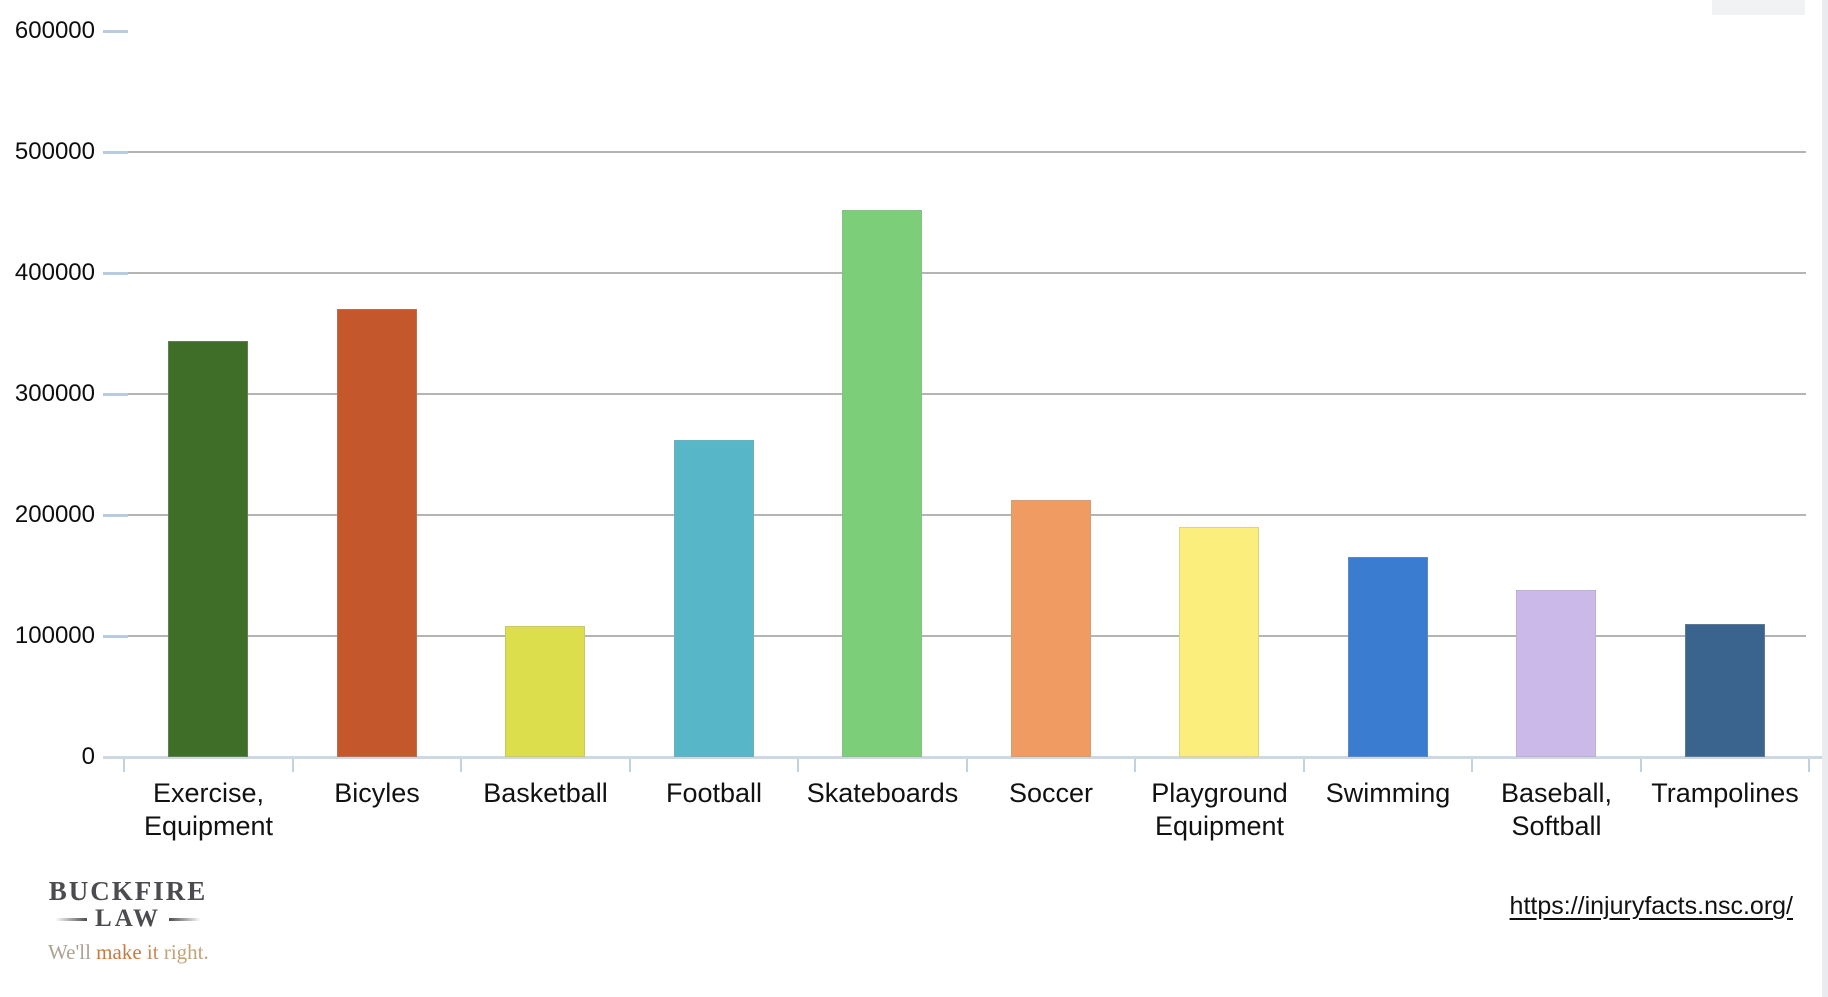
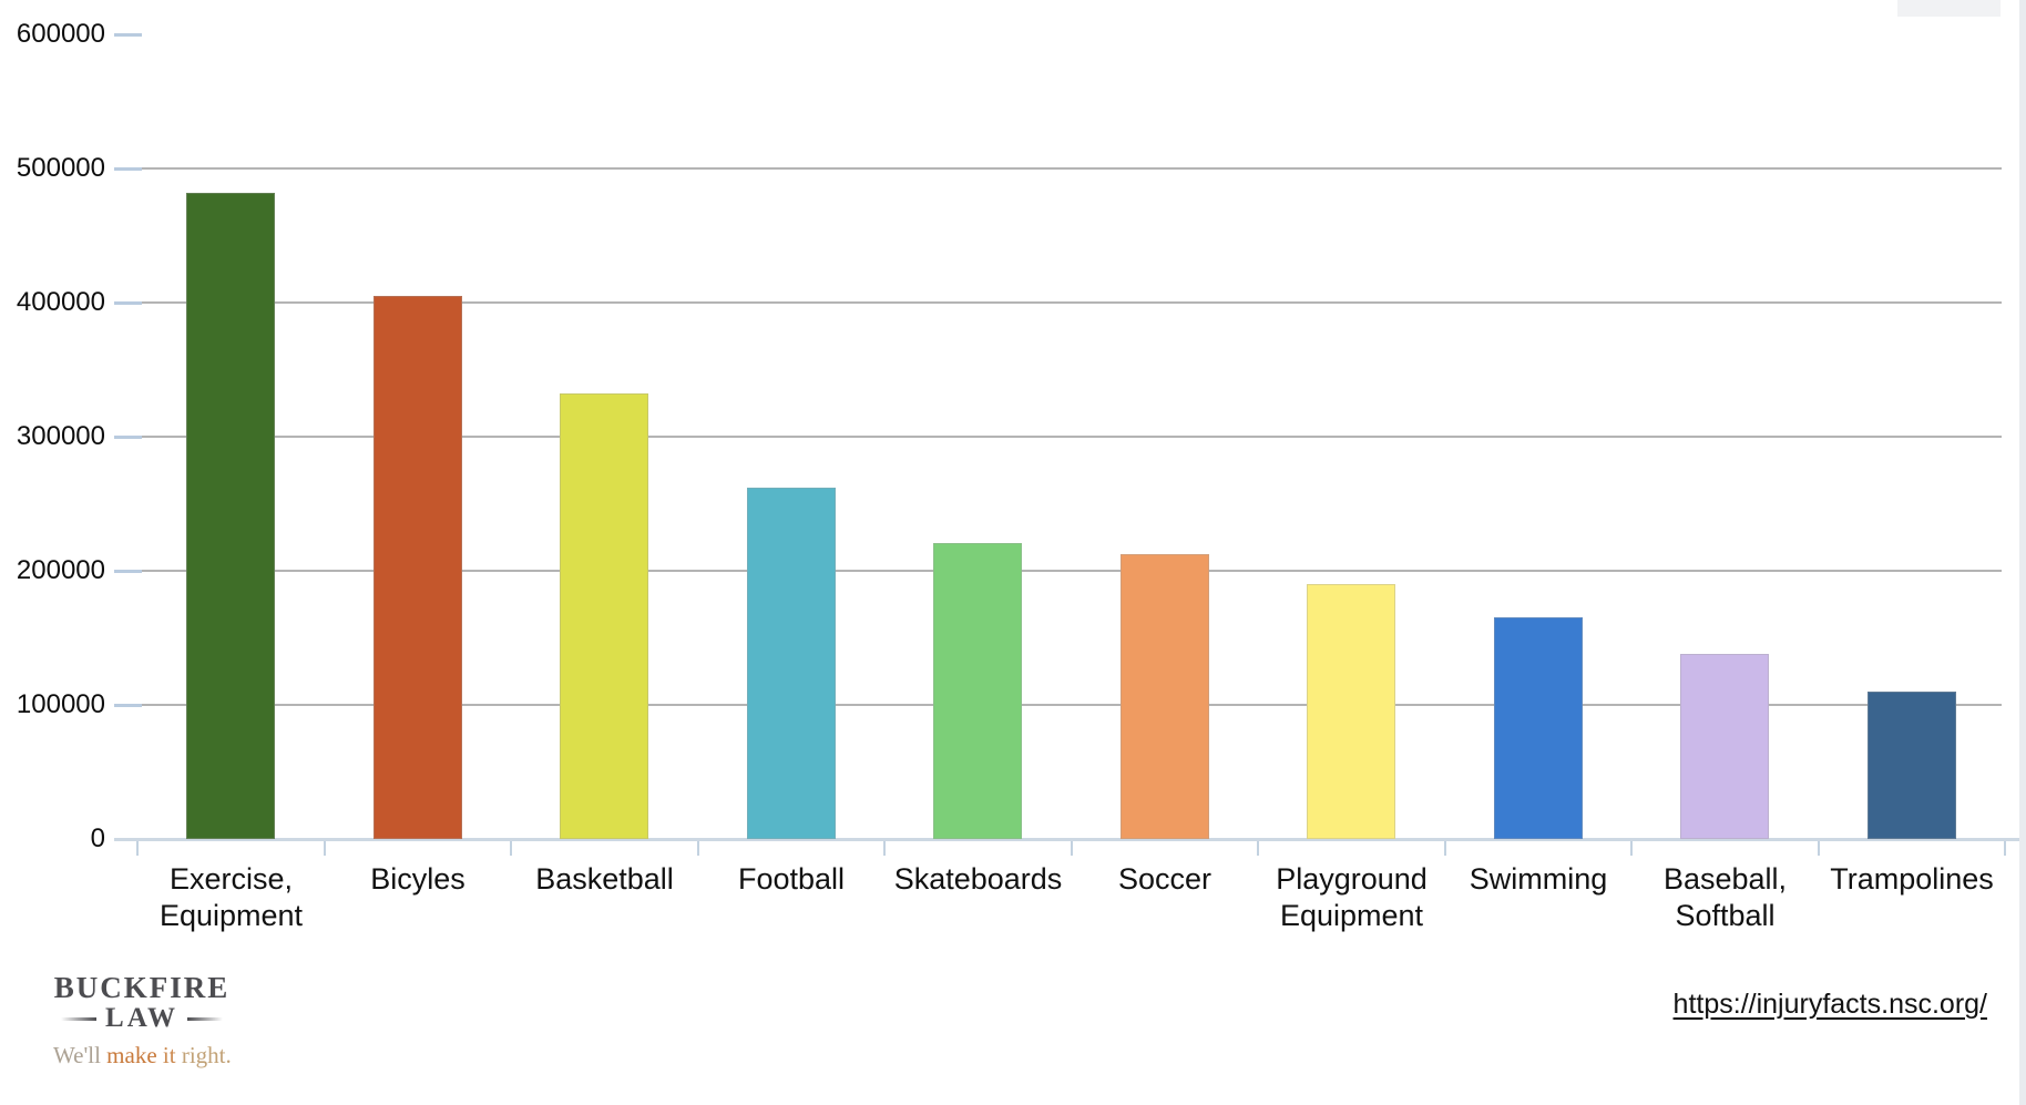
Exercise, Equipment: 344000 -> 482000
Bicyles: 370000 -> 405000
Basketball: 108000 -> 332000
Skateboards: 452000 -> 221000
